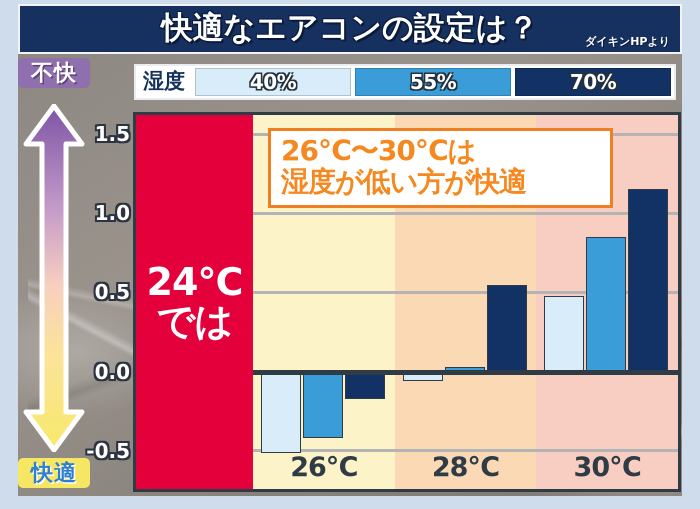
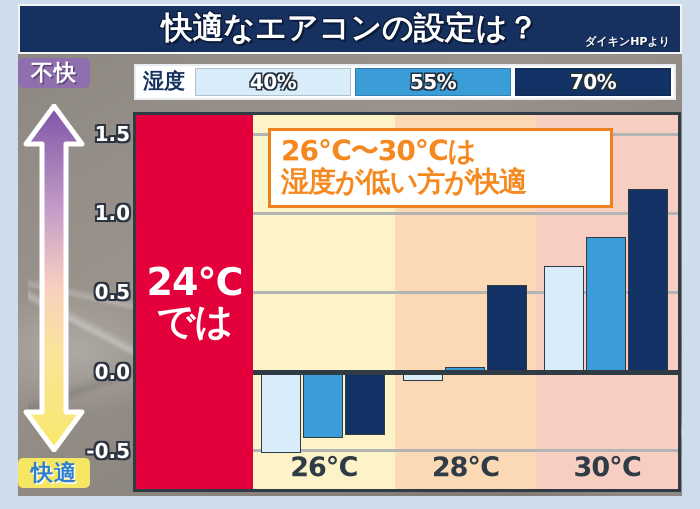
70%/26℃: -0.17 -> -0.40
40%/30℃: 0.48 -> 0.67
